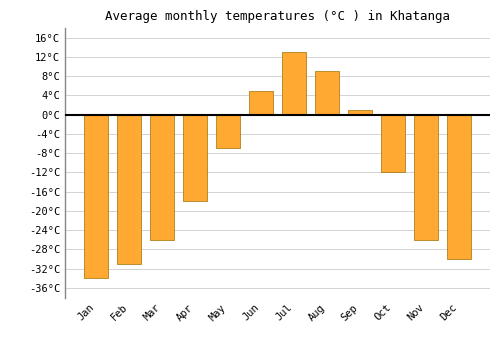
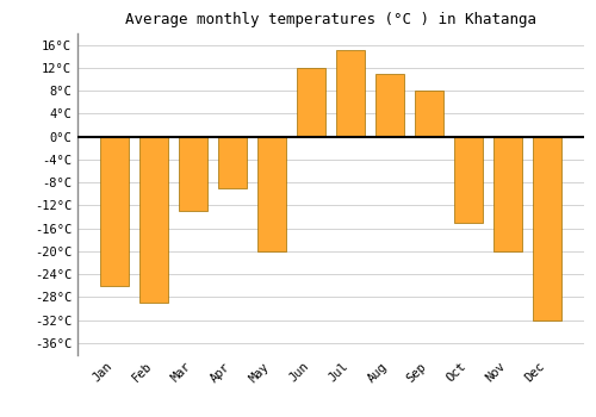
Jan: -34°C -> -26°C
Feb: -31°C -> -29°C
Mar: -26°C -> -13°C
Apr: -18°C -> -9°C
May: -7°C -> -20°C
Jun: 5°C -> 12°C
Jul: 13°C -> 15°C
Aug: 9°C -> 11°C
Sep: 1°C -> 8°C
Oct: -12°C -> -15°C
Nov: -26°C -> -20°C
Dec: -30°C -> -32°C
